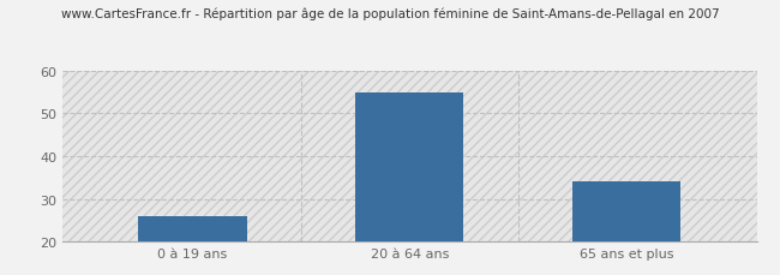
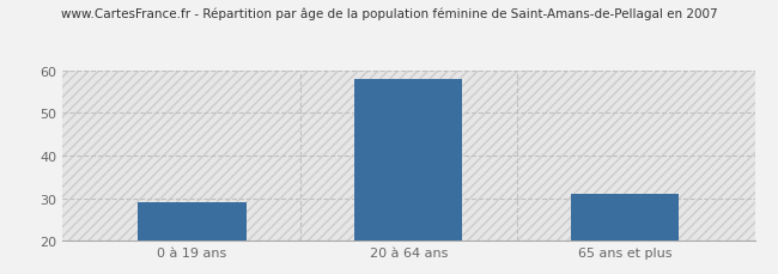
0 à 19 ans: 26 -> 29
20 à 64 ans: 55 -> 58
65 ans et plus: 34 -> 31
